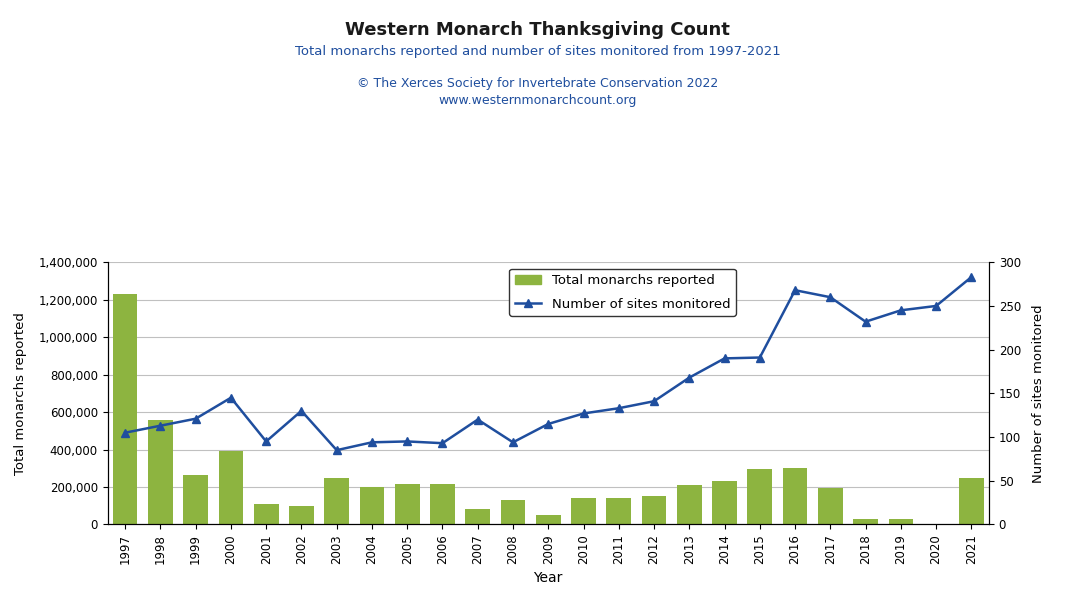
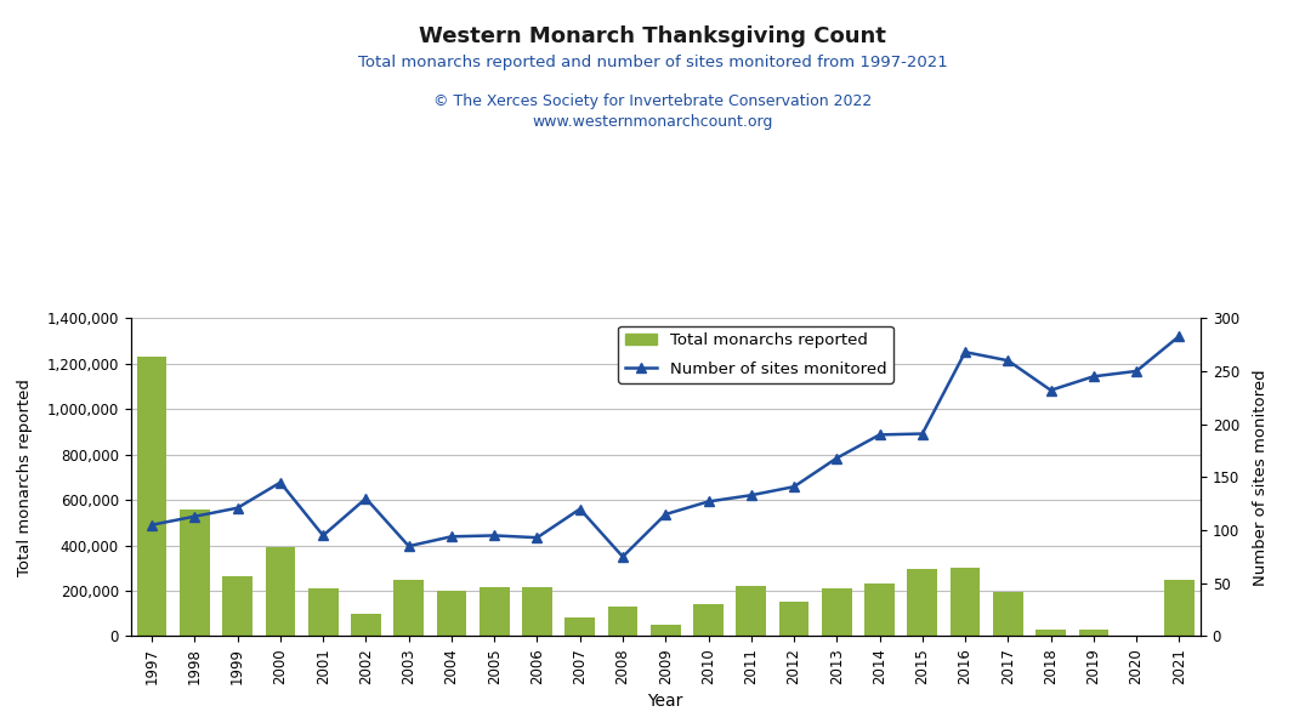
Total monarchs reported/2001: 110,000 -> 210,000
Number of sites monitored/2008: 94 -> 75
Total monarchs reported/2011: 140,000 -> 220,000
